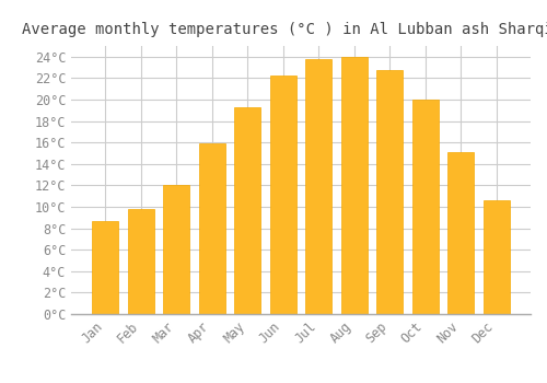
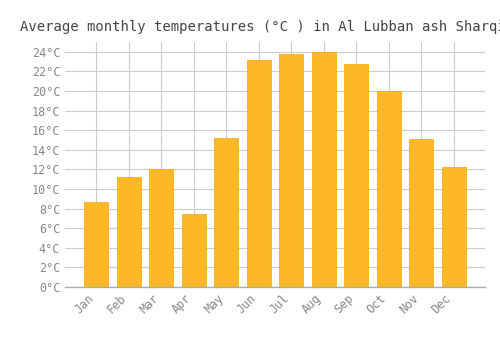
Feb: 9.8°C -> 11.2°C
Apr: 15.9°C -> 7.4°C
May: 19.3°C -> 15.2°C
Jun: 22.2°C -> 23.2°C
Dec: 10.6°C -> 12.2°C
